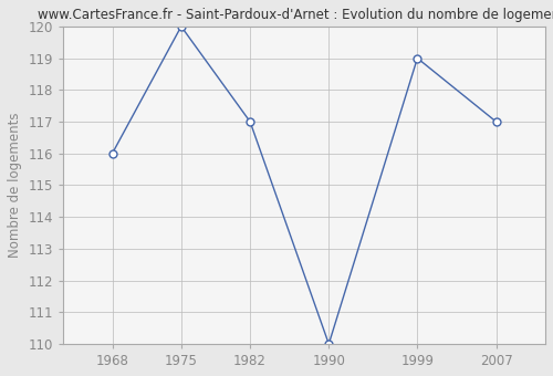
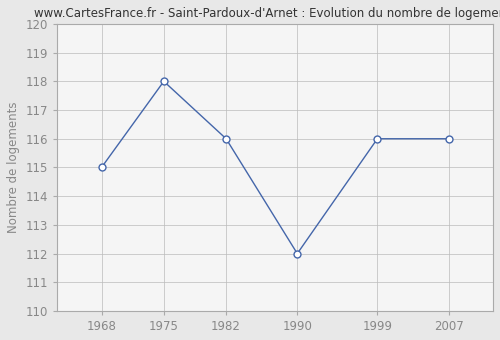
1968: 116 -> 115
1975: 120 -> 118
1982: 117 -> 116
1990: 110 -> 112
1999: 119 -> 116
2007: 117 -> 116
